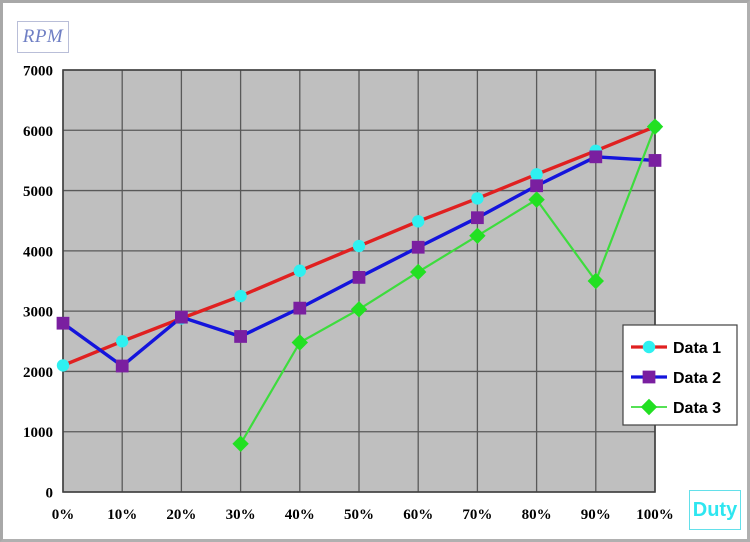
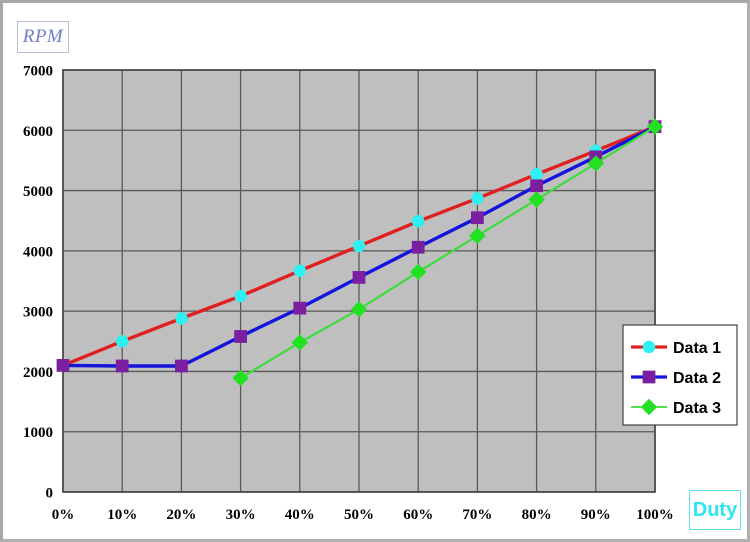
Data 2/0%: 2800 -> 2100
Data 2/20%: 2900 -> 2100
Data 3/30%: 800 -> 1900
Data 3/90%: 3500 -> 5400
Data 2/100%: 5500 -> 6100
